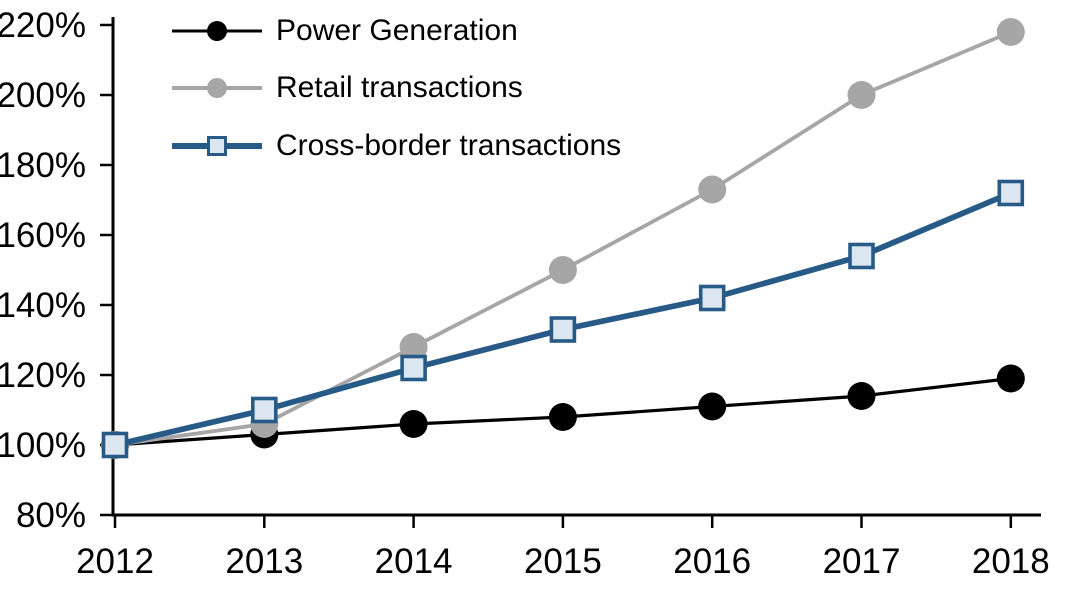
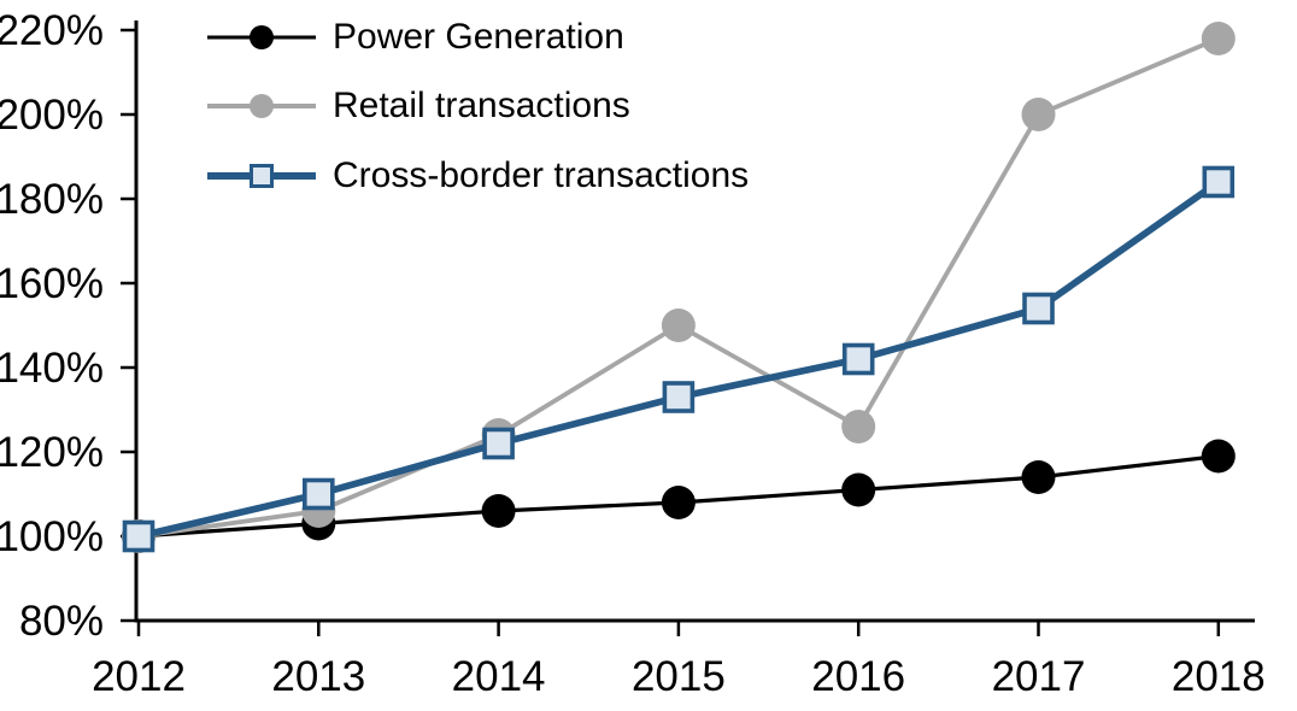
Retail transactions/2014: 128% -> 124%
Retail transactions/2016: 173% -> 126%
Cross-border transactions/2018: 172% -> 184%
